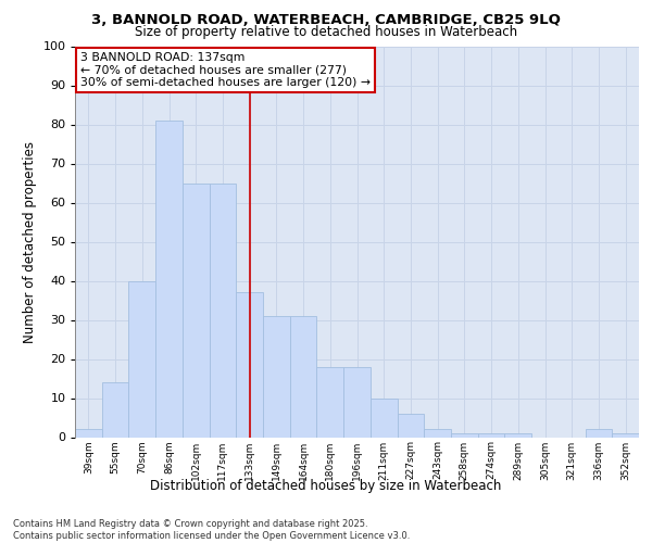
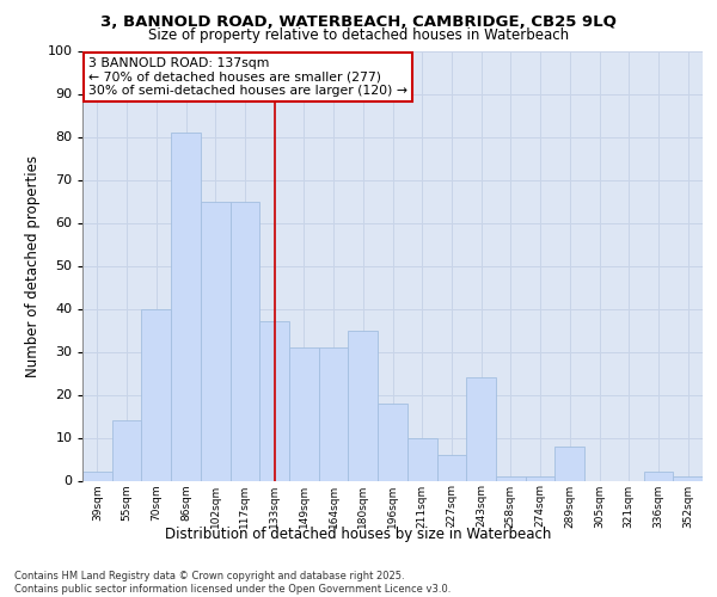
180sqm: 18 -> 35
243sqm: 2 -> 24
289sqm: 1 -> 8
